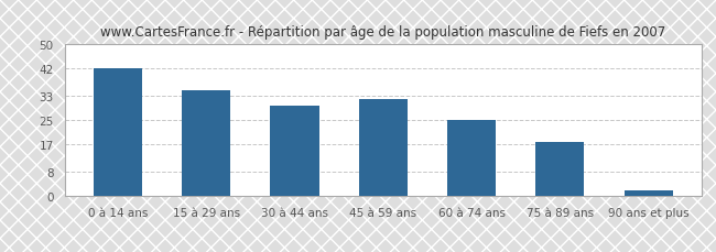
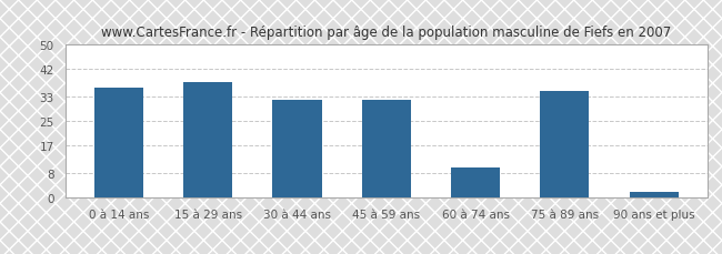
0 à 14 ans: 42 -> 36
15 à 29 ans: 35 -> 38
30 à 44 ans: 30 -> 32
60 à 74 ans: 25 -> 10
75 à 89 ans: 18 -> 35
